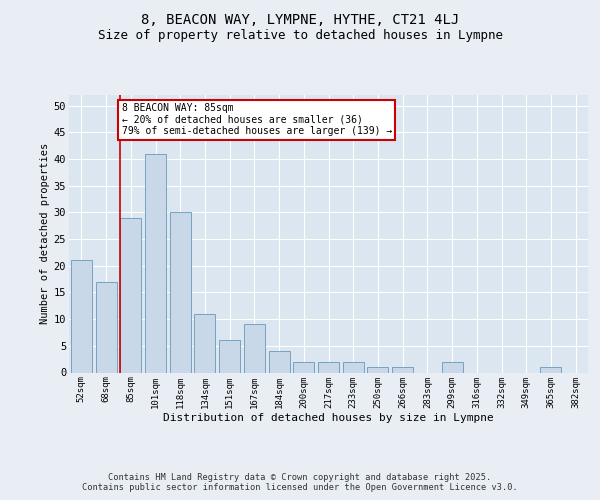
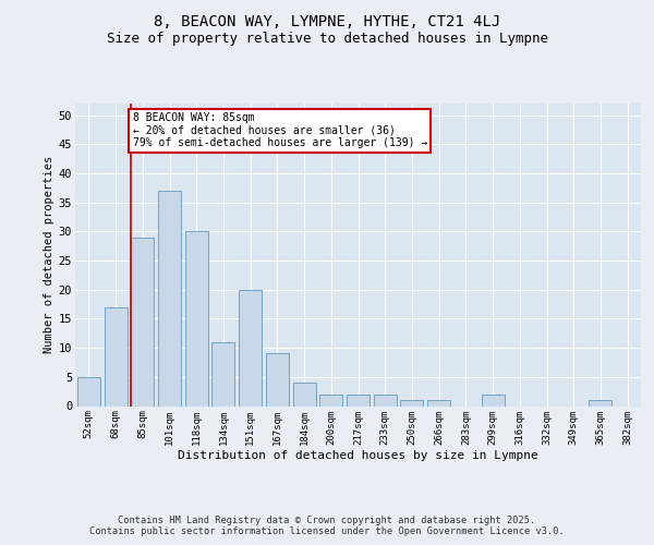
52sqm: 21 -> 5
101sqm: 41 -> 37
151sqm: 6 -> 20
